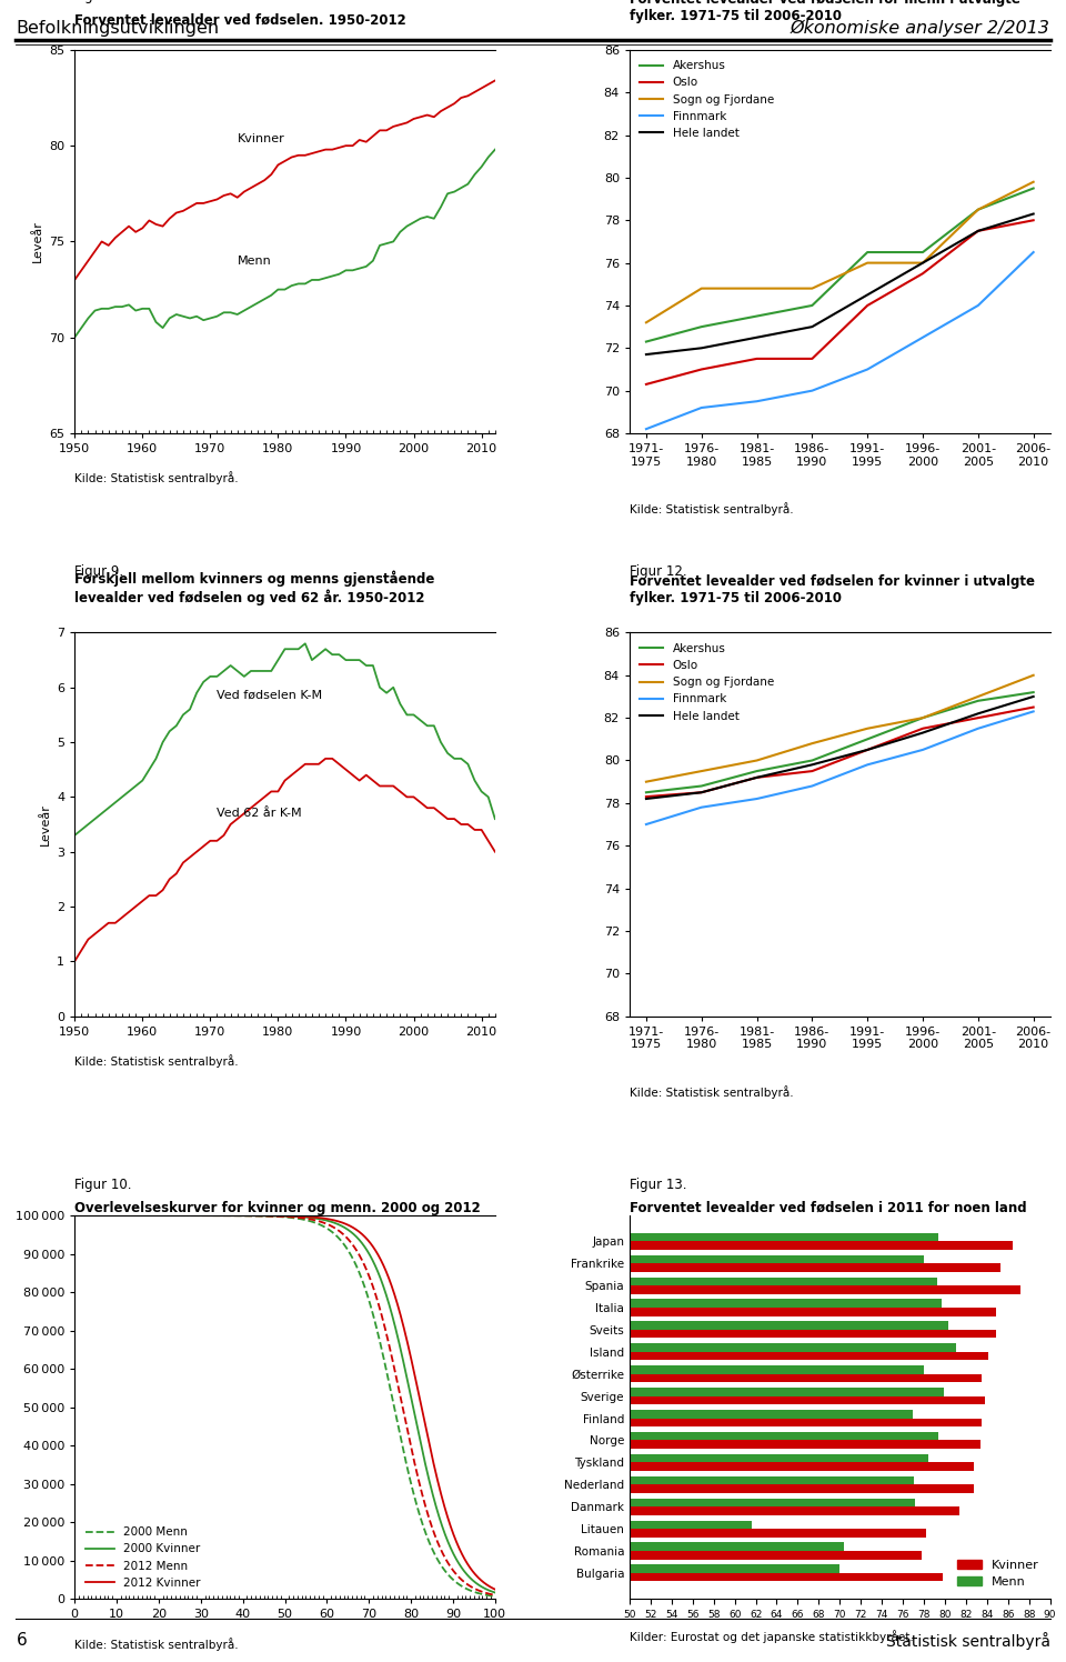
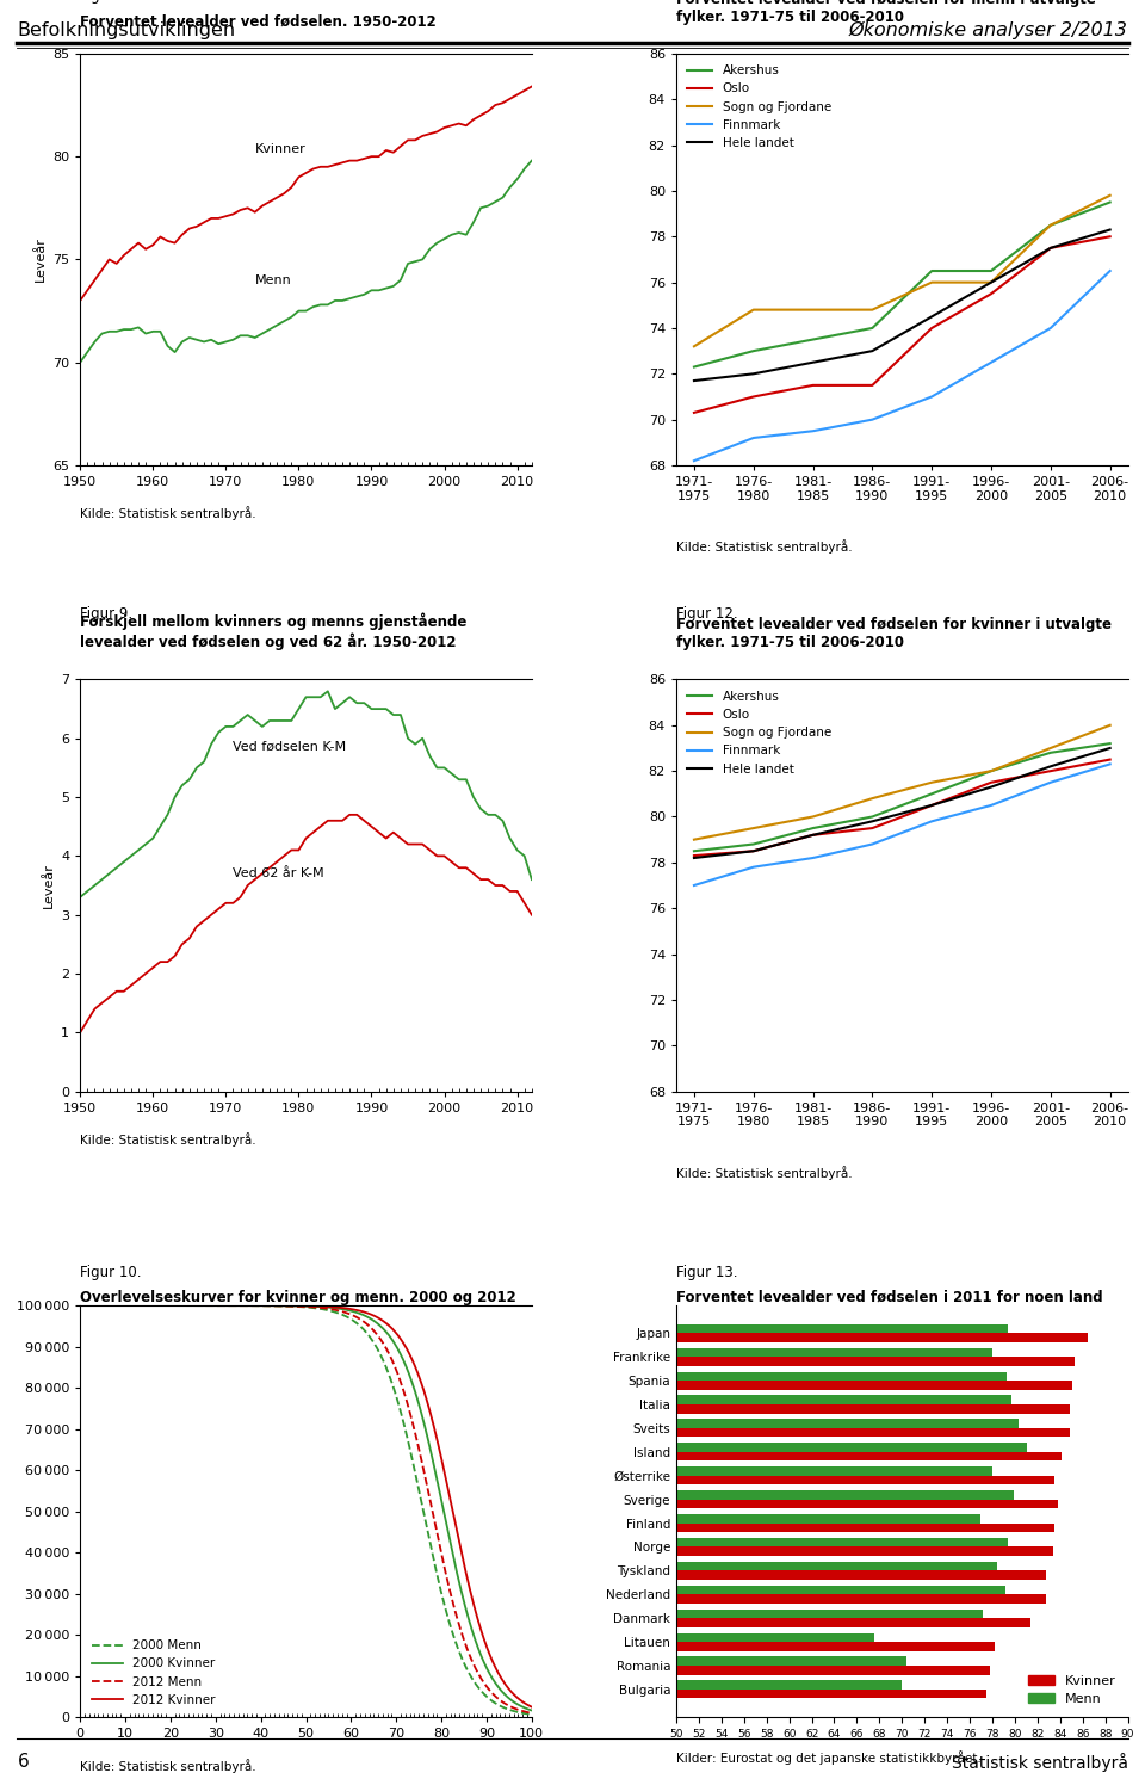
Kvinner/Spania: 87.2 -> 85.1
Menn/Nederland: 77.0 -> 79.2
Menn/Litauen: 61.6 -> 67.5
Kvinner/Bulgaria: 79.8 -> 77.5
